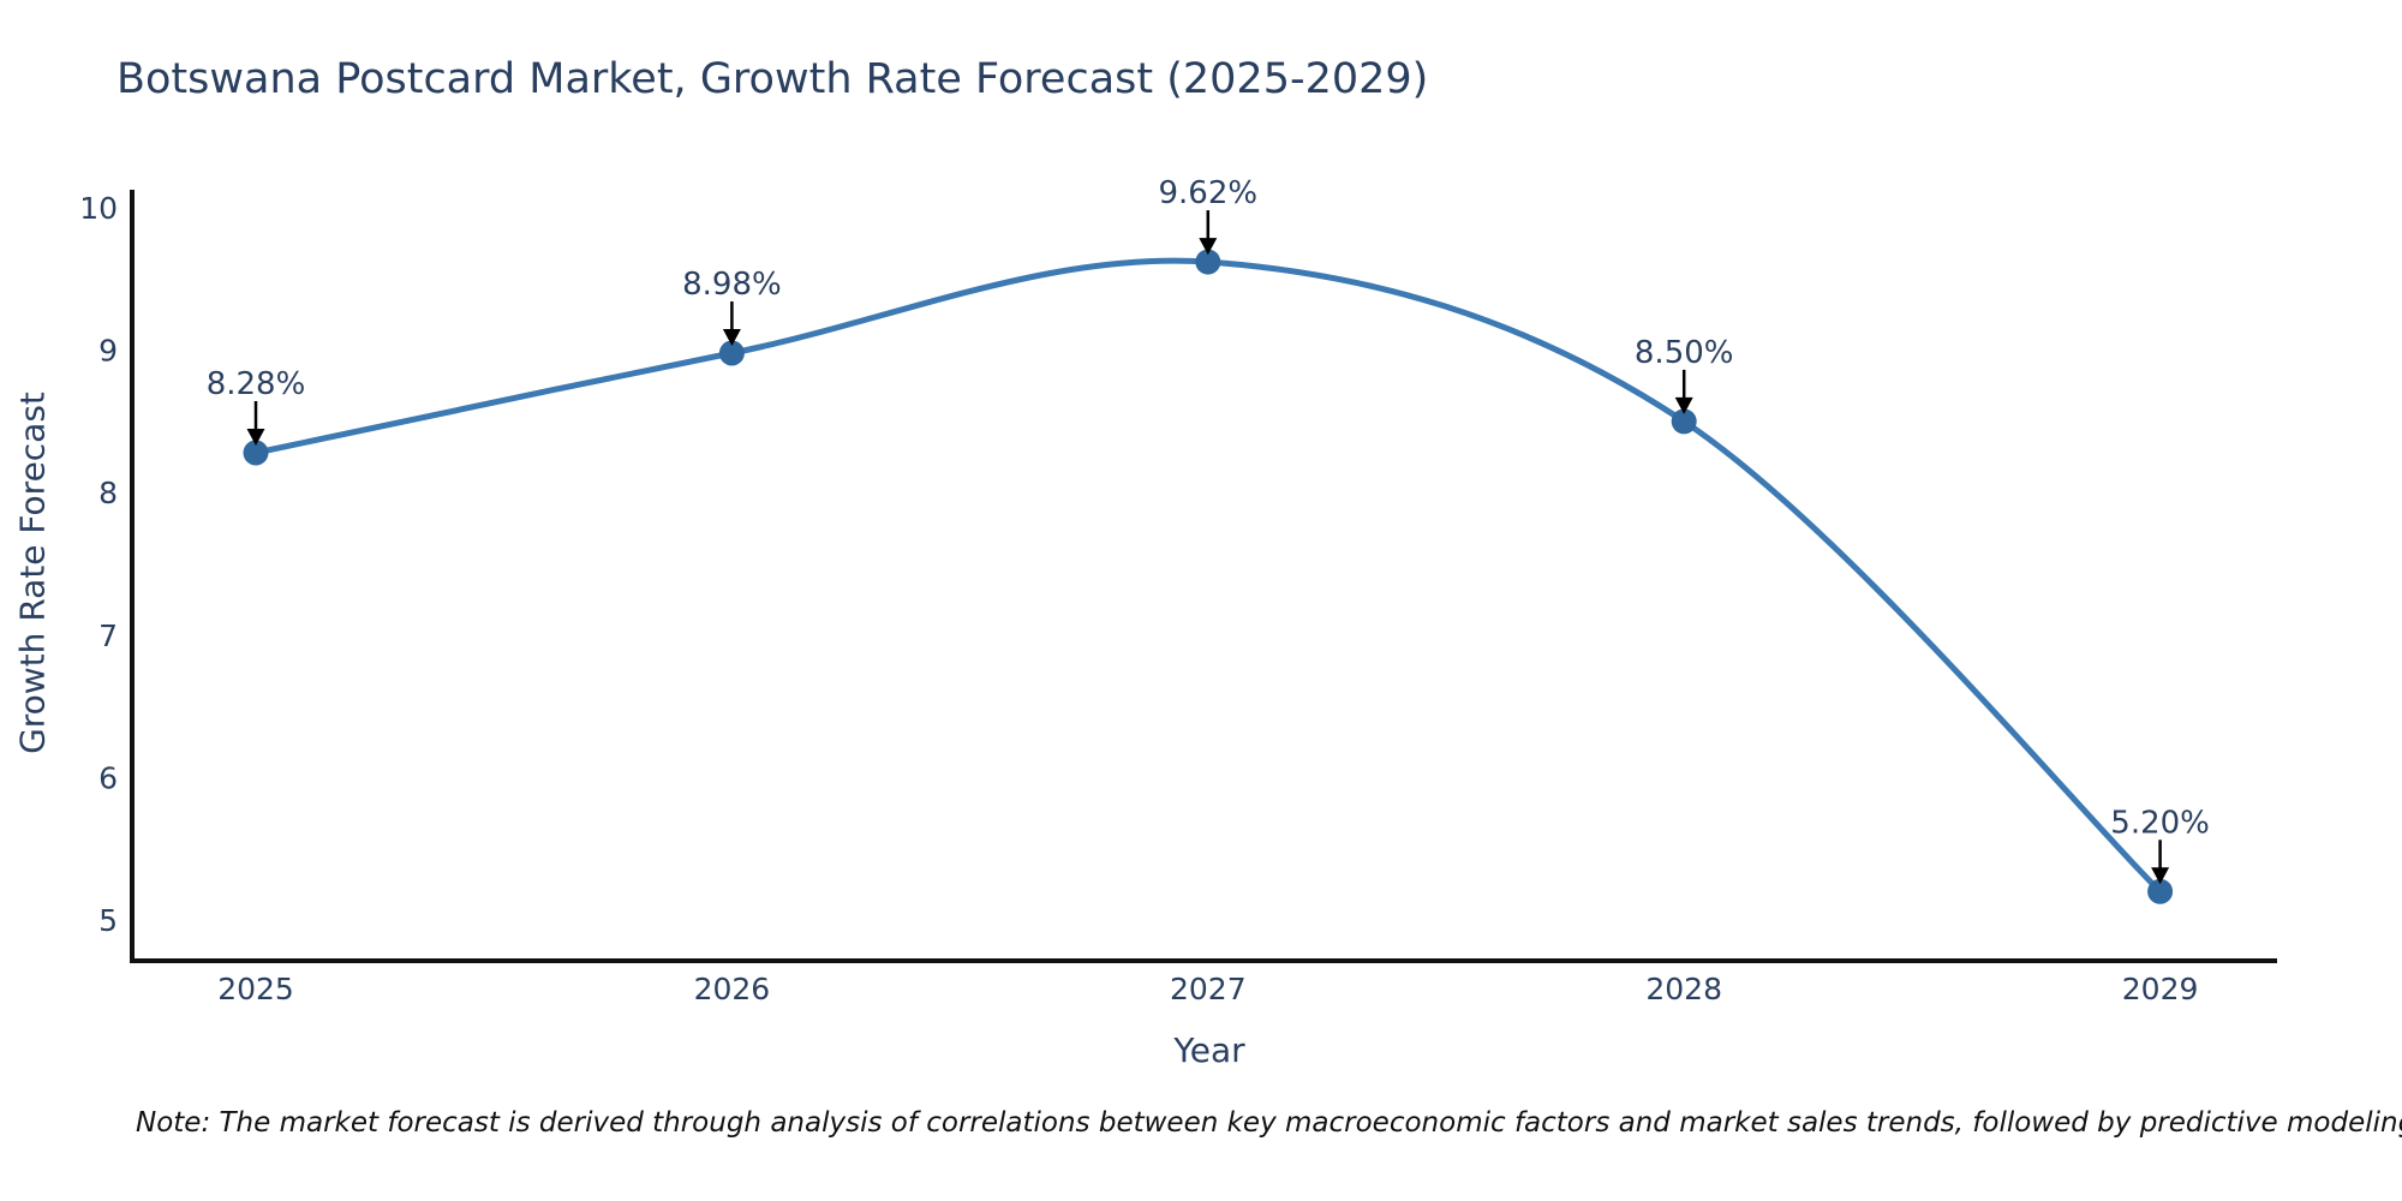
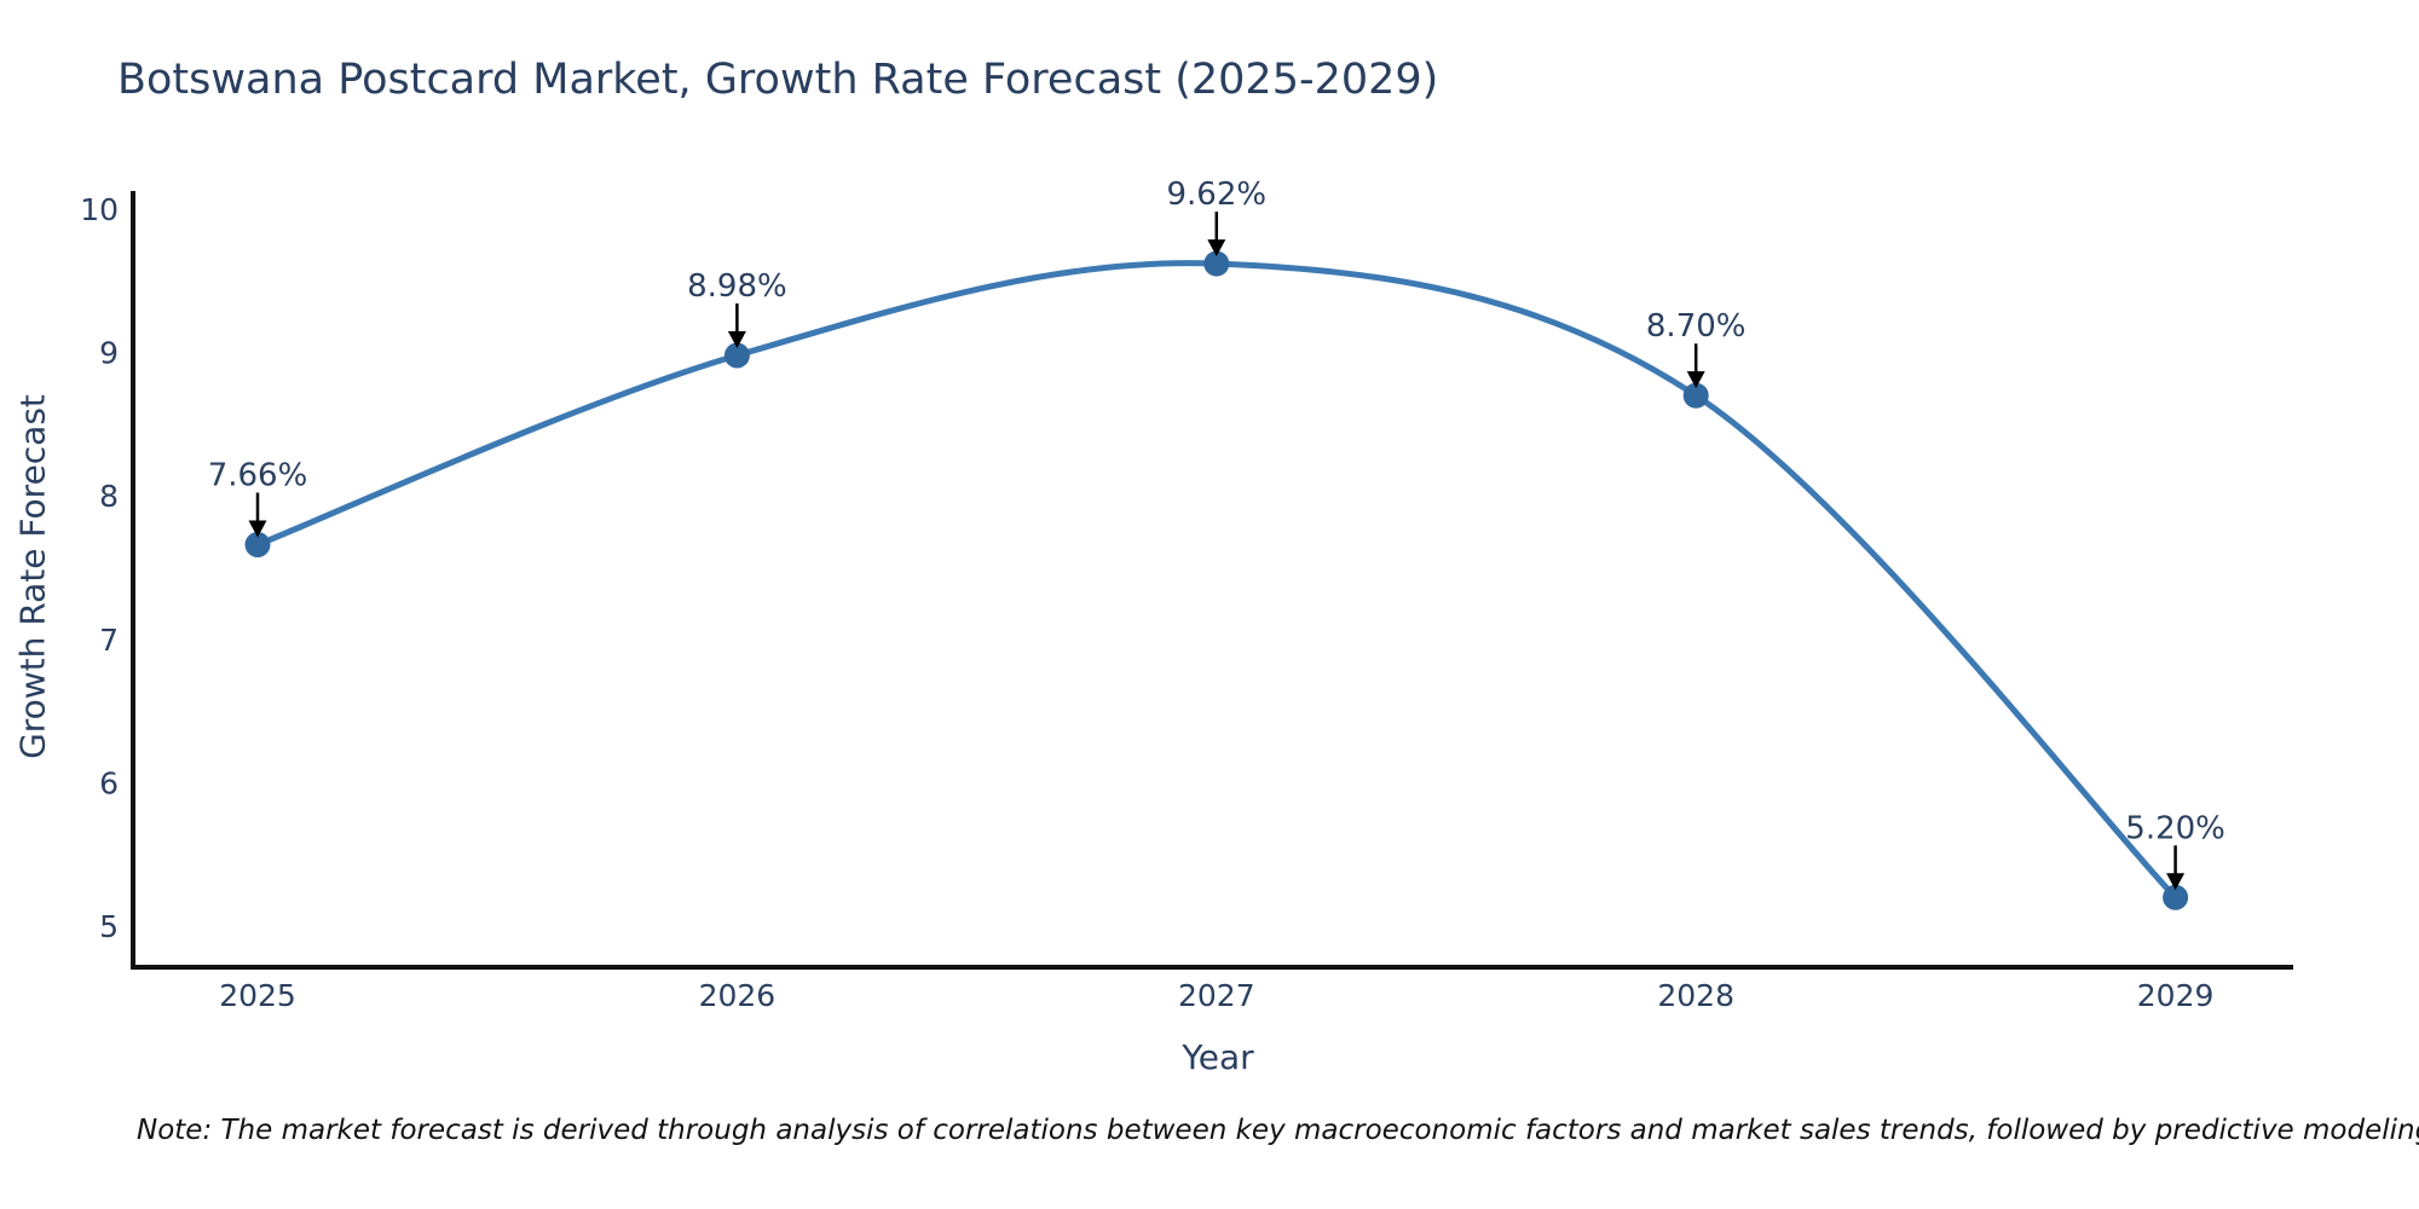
2025: 8.28% -> 7.66%
2028: 8.50% -> 8.70%
